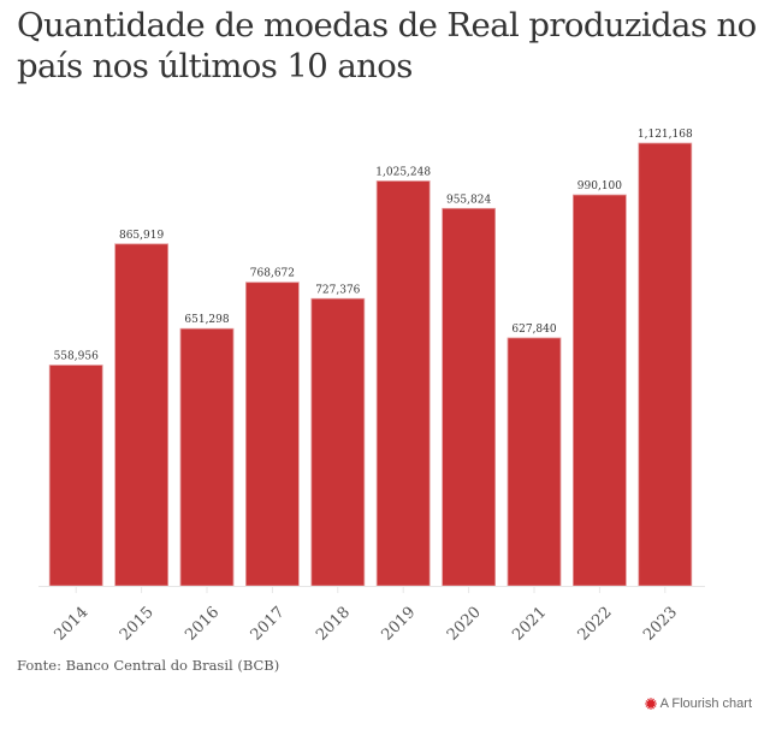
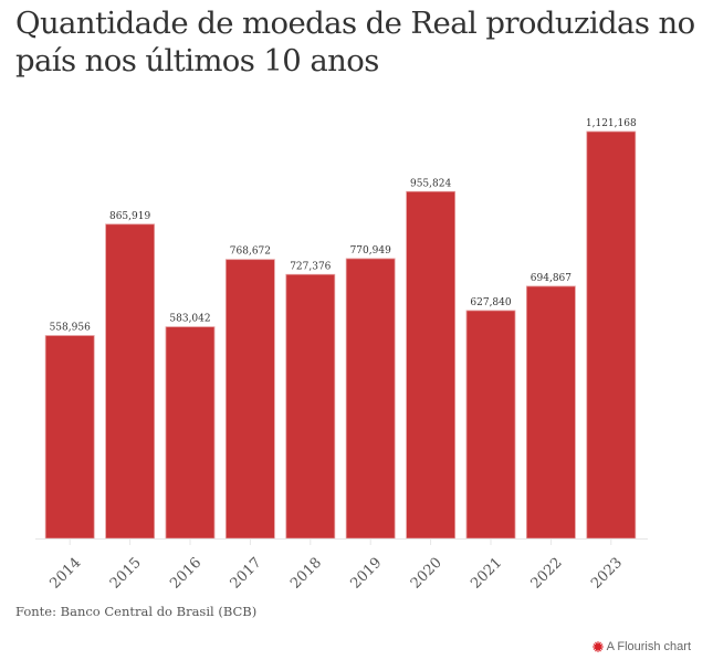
2016: 651,298 -> 583,042
2019: 1,025,248 -> 770,949
2022: 990,100 -> 694,867
